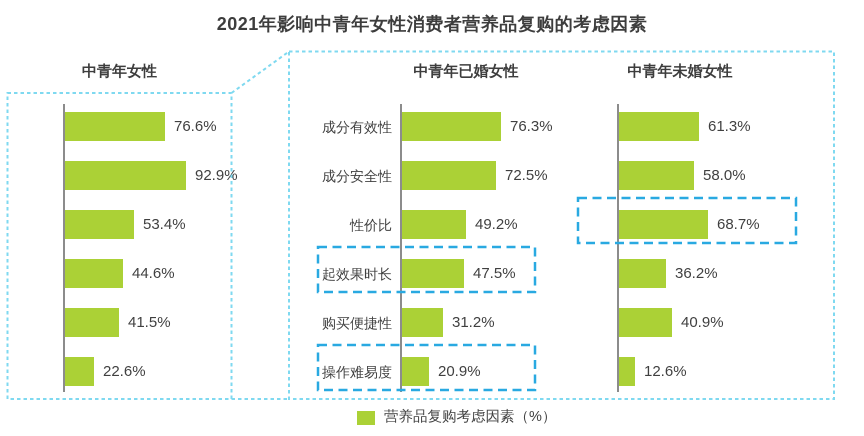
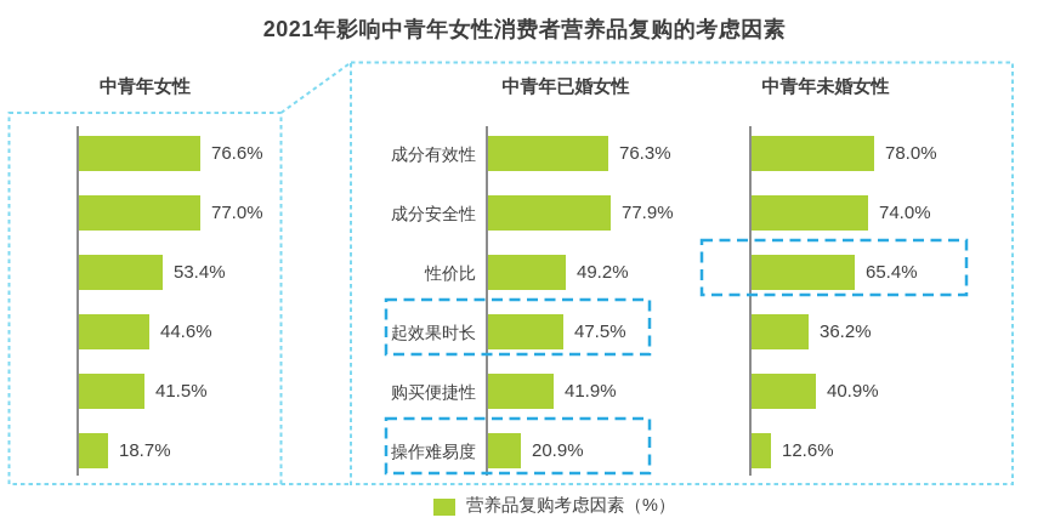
中青年未婚女性/成分有效性: 61.3% -> 78.0%
中青年女性/成分安全性: 92.9% -> 77.0%
中青年已婚女性/成分安全性: 72.5% -> 77.9%
中青年未婚女性/成分安全性: 58.0% -> 74.0%
中青年未婚女性/性价比: 68.7% -> 65.4%
中青年已婚女性/购买便捷性: 31.2% -> 41.9%
中青年女性/操作难易度: 22.6% -> 18.7%
